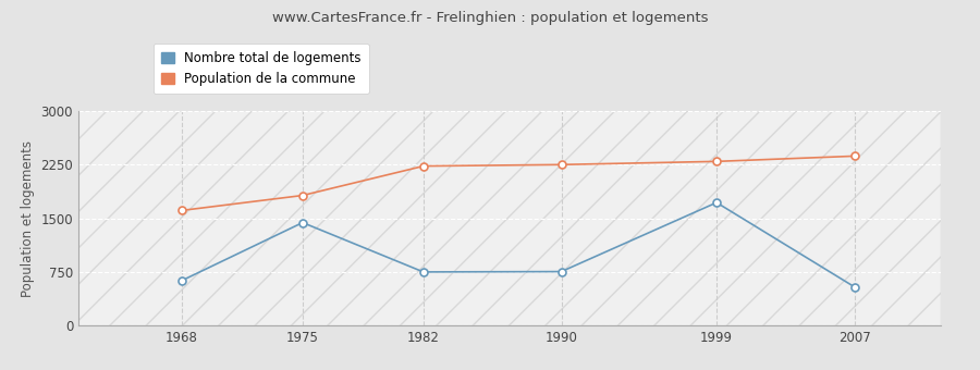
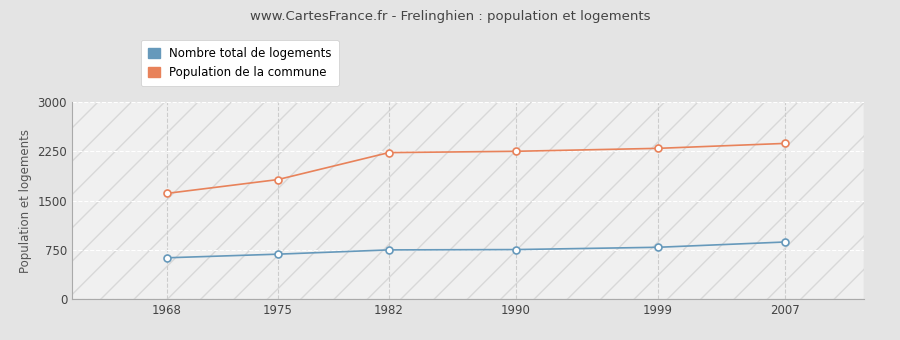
Nombre total de logements/1975: 1440 -> 680
Nombre total de logements/1999: 1720 -> 790
Nombre total de logements/2007: 540 -> 870
